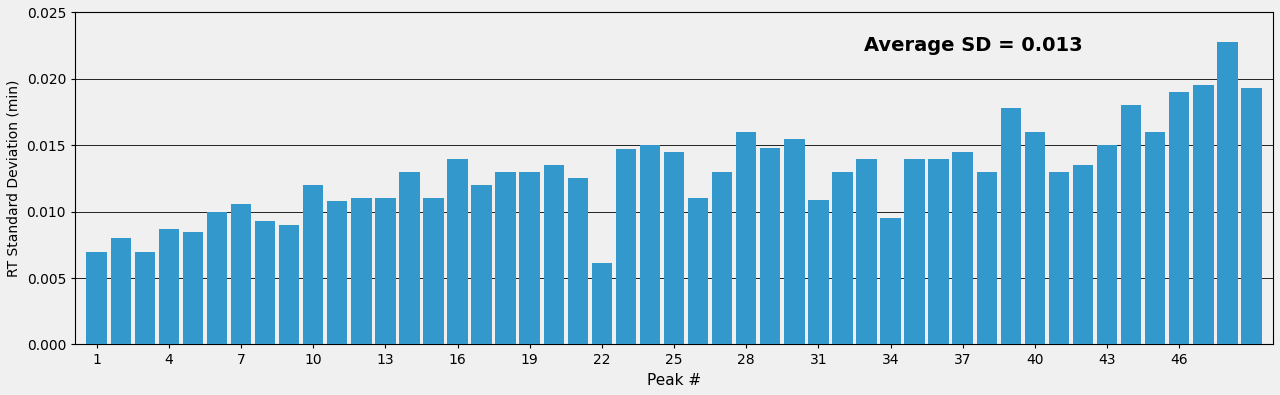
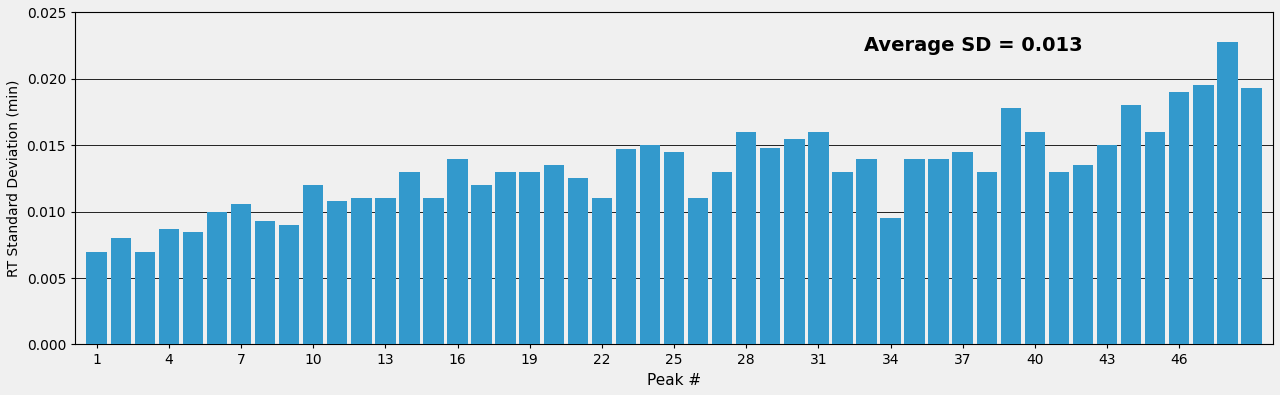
22: 0.0061 -> 0.0110
31: 0.0109 -> 0.0160
